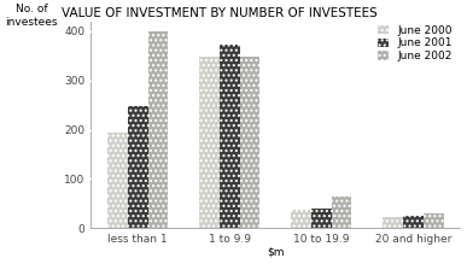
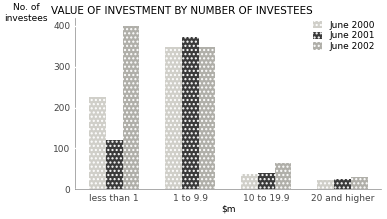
June 2000/less than 1: 195 -> 225
June 2001/less than 1: 248 -> 120
